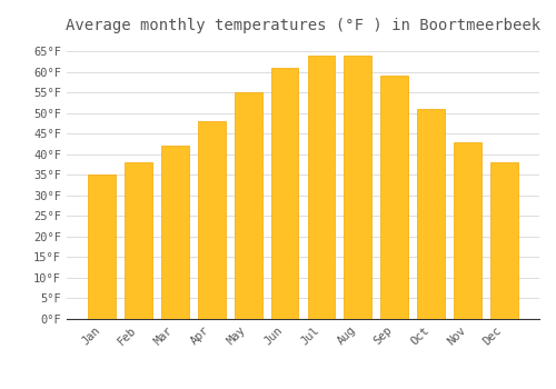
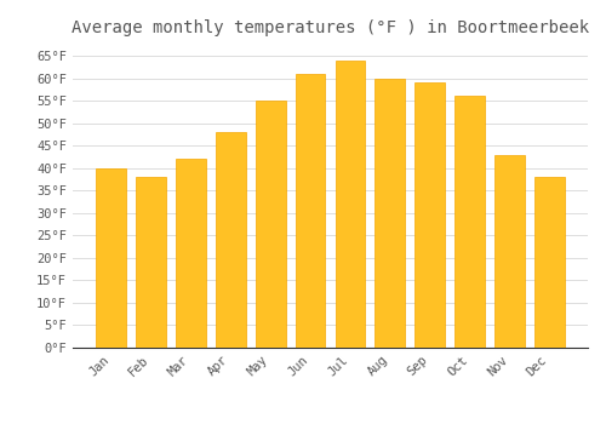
Jan: 35°F -> 40°F
Aug: 64°F -> 60°F
Oct: 51°F -> 56°F
